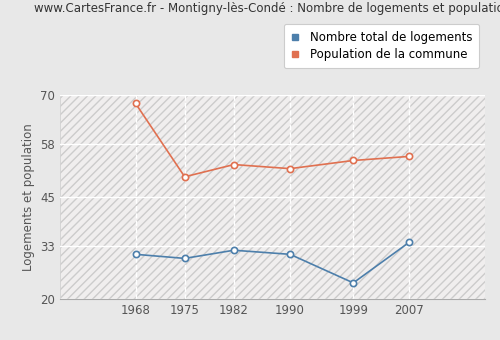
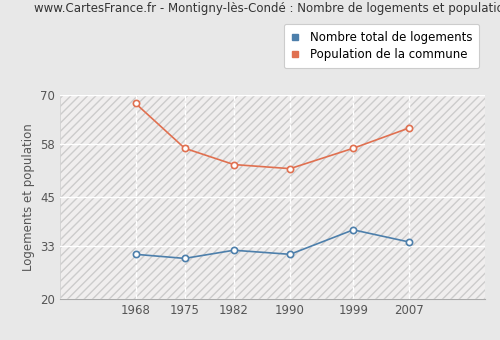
Population de la commune/1975: 50 -> 57
Nombre total de logements/1999: 24 -> 37
Population de la commune/1999: 54 -> 57
Population de la commune/2007: 55 -> 62
